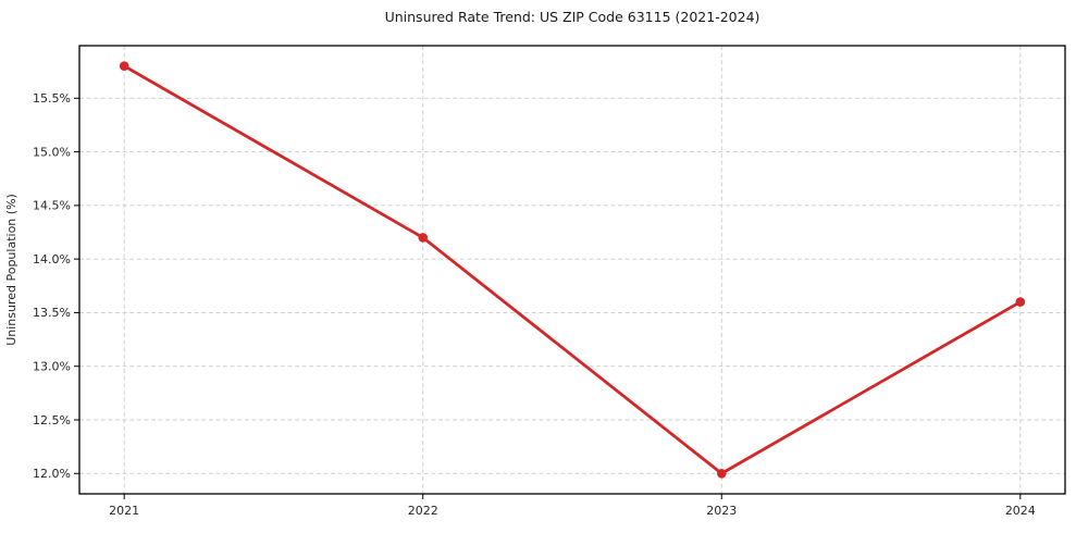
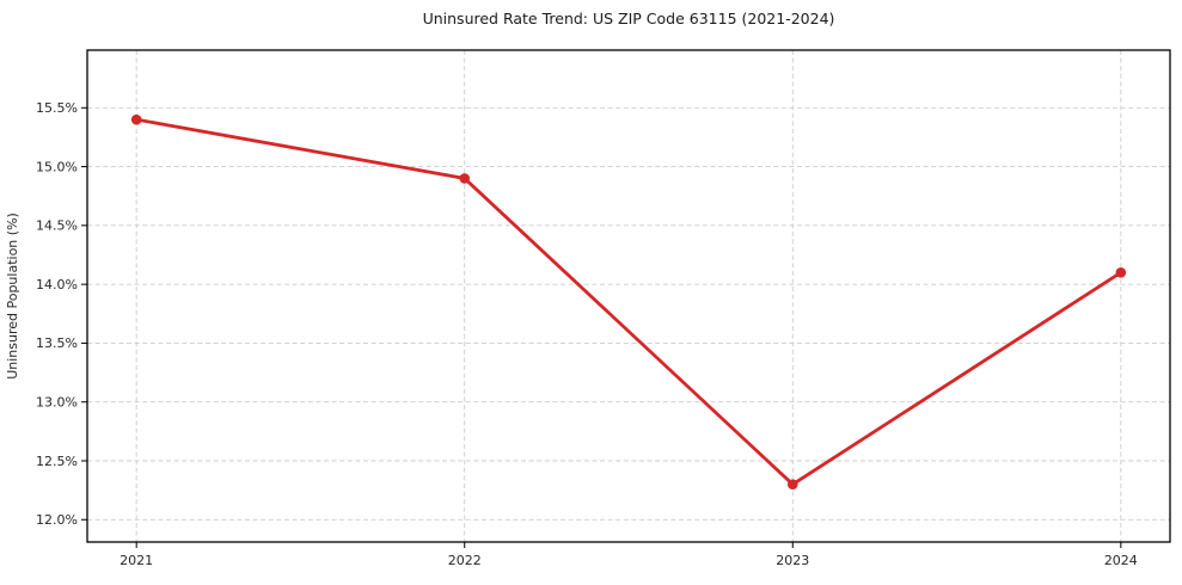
2021: 15.8% -> 15.4%
2022: 14.2% -> 14.9%
2023: 12.0% -> 12.3%
2024: 13.6% -> 14.1%
